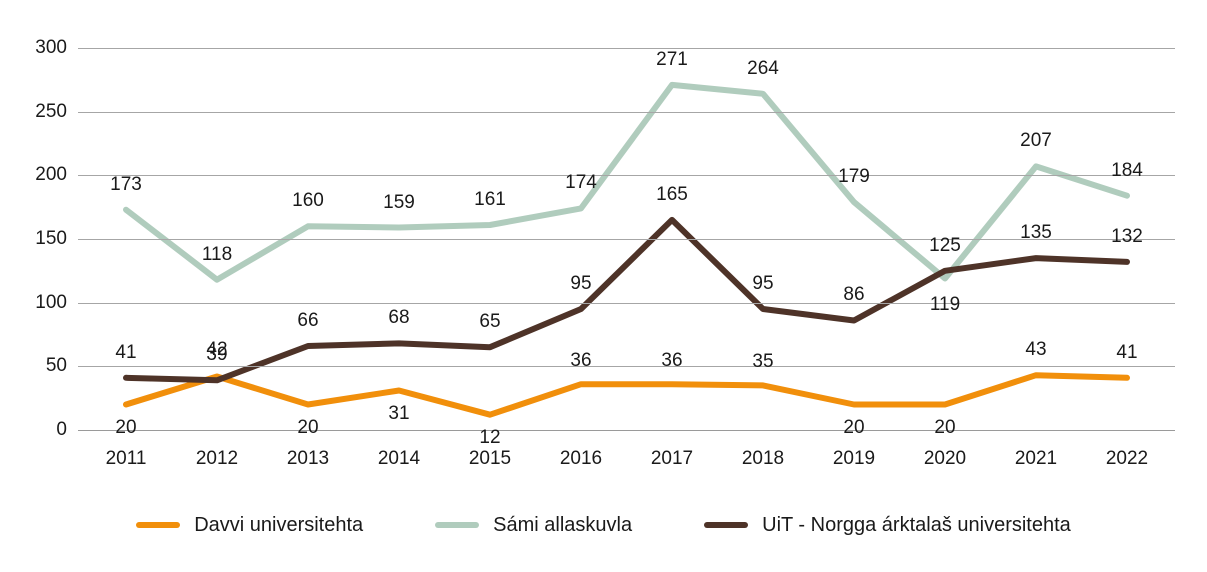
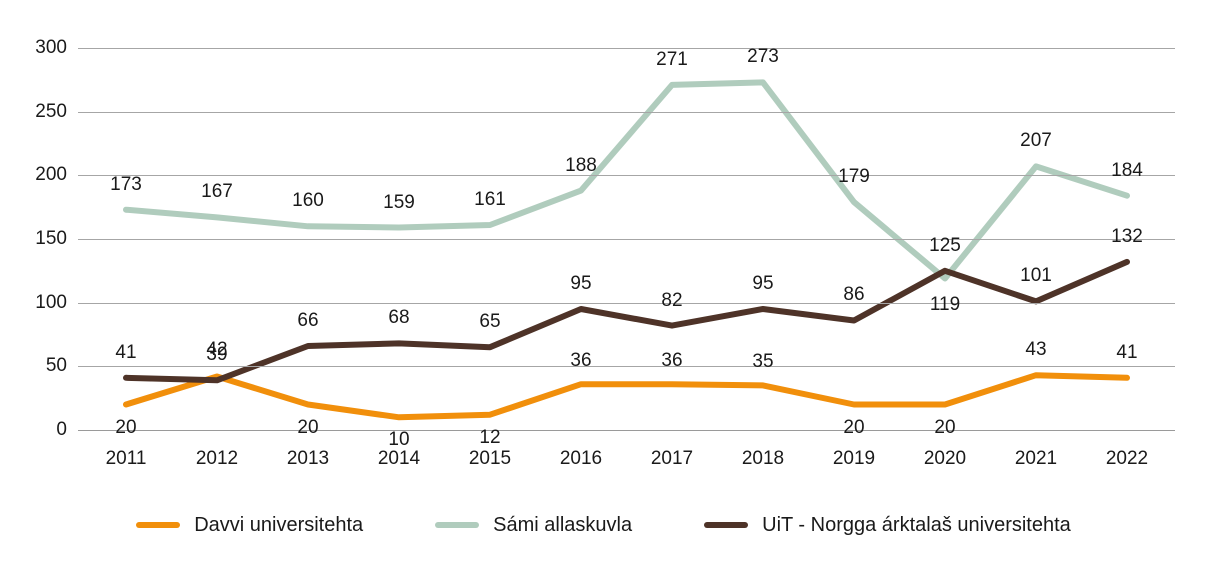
Sámi allaskuvla/2012: 118 -> 167
Davvi universitehta/2014: 31 -> 10
Sámi allaskuvla/2016: 174 -> 188
UiT - Norgga árktalaš universitehta/2017: 165 -> 82
Sámi allaskuvla/2018: 264 -> 273
UiT - Norgga árktalaš universitehta/2021: 135 -> 101
